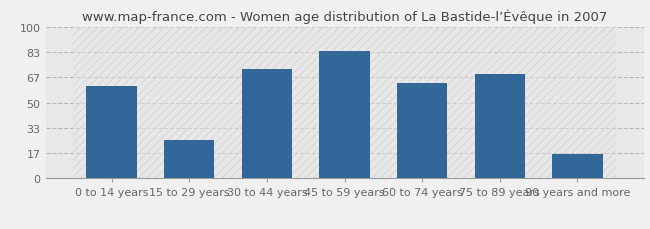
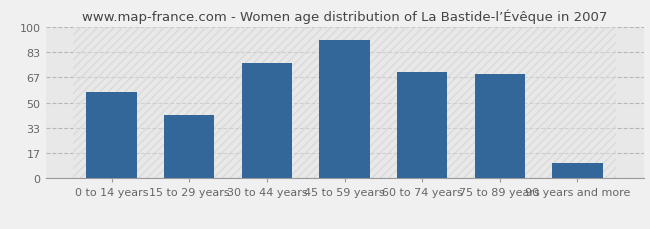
0 to 14 years: 61 -> 57
15 to 29 years: 25 -> 42
30 to 44 years: 72 -> 76
45 to 59 years: 84 -> 91
60 to 74 years: 63 -> 70
90 years and more: 16 -> 10
